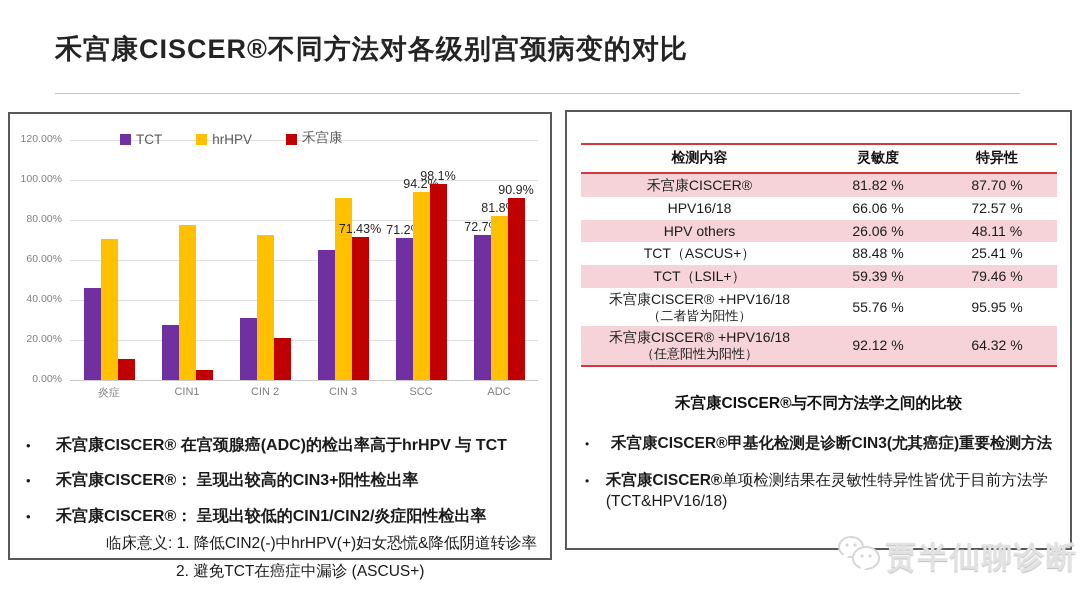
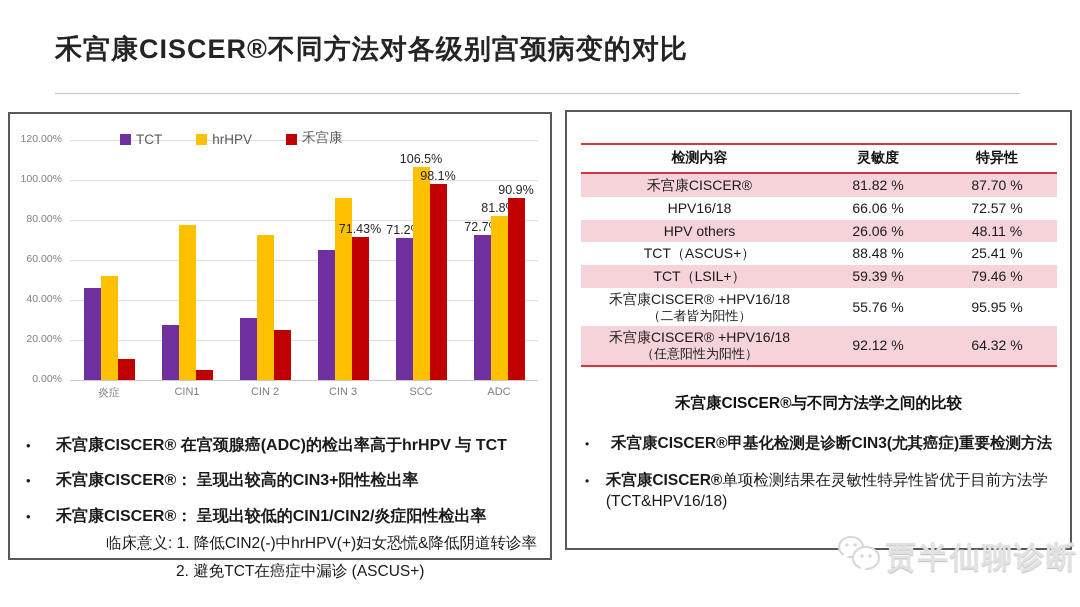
hrHPV/炎症: 70% -> 52%
禾宫康/CIN 2: 21% -> 25%
hrHPV/SCC: 94.2% -> 106.5%
